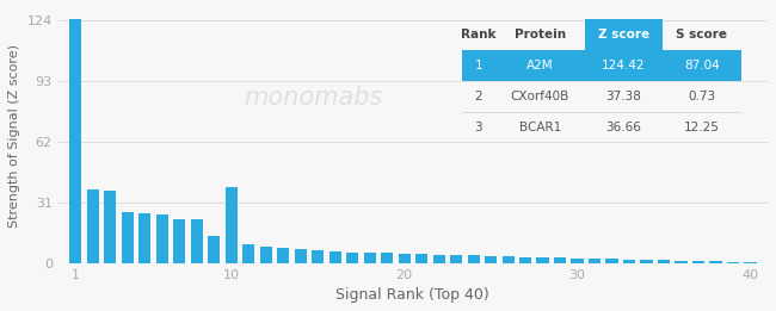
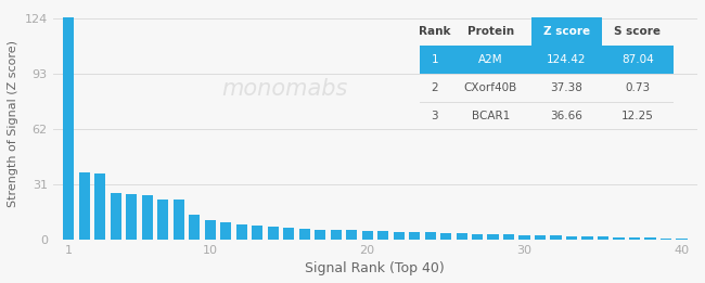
10: 39 -> 11
